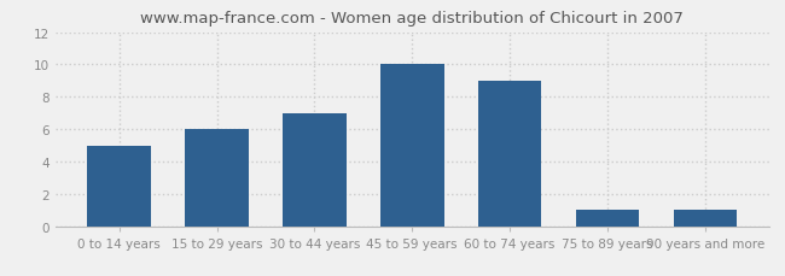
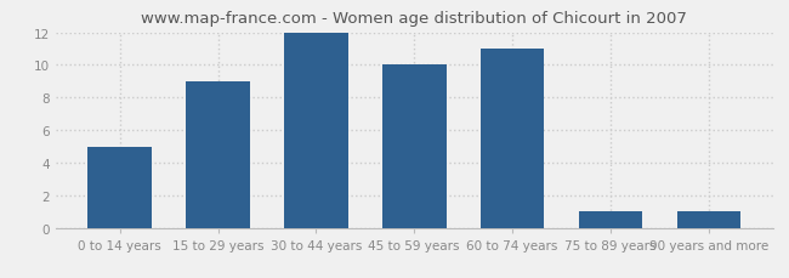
15 to 29 years: 6 -> 9
30 to 44 years: 7 -> 12
60 to 74 years: 9 -> 11
